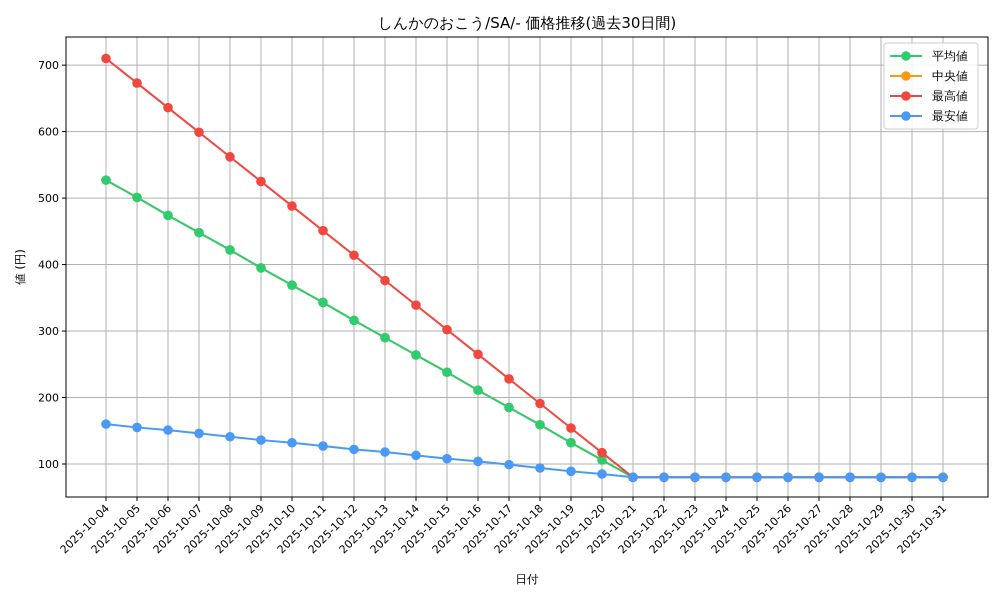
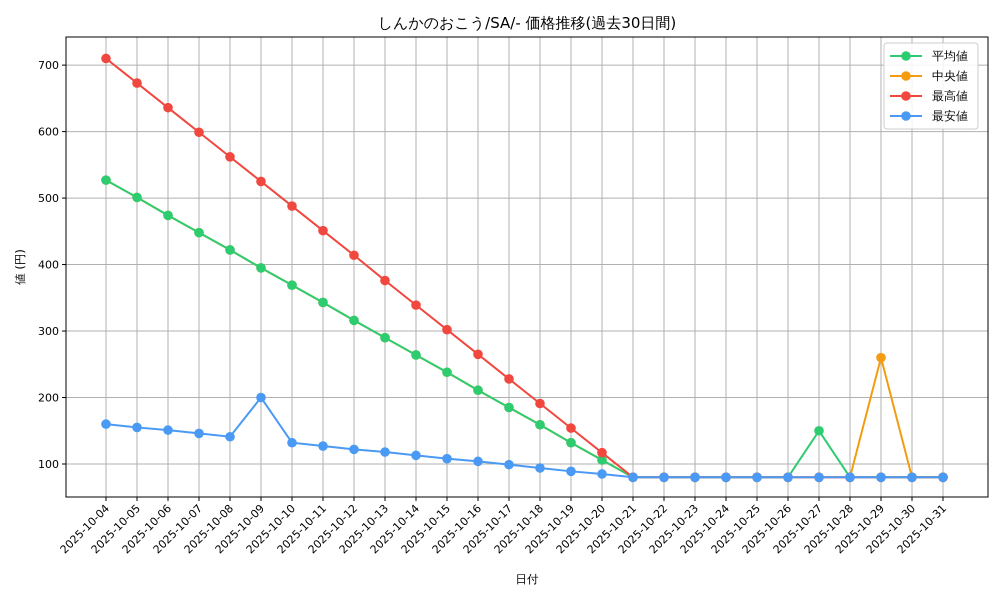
最安値/2025-10-09: 140 -> 200
平均値/2025-10-27: 80 -> 150
中央値/2025-10-29: 80 -> 260
